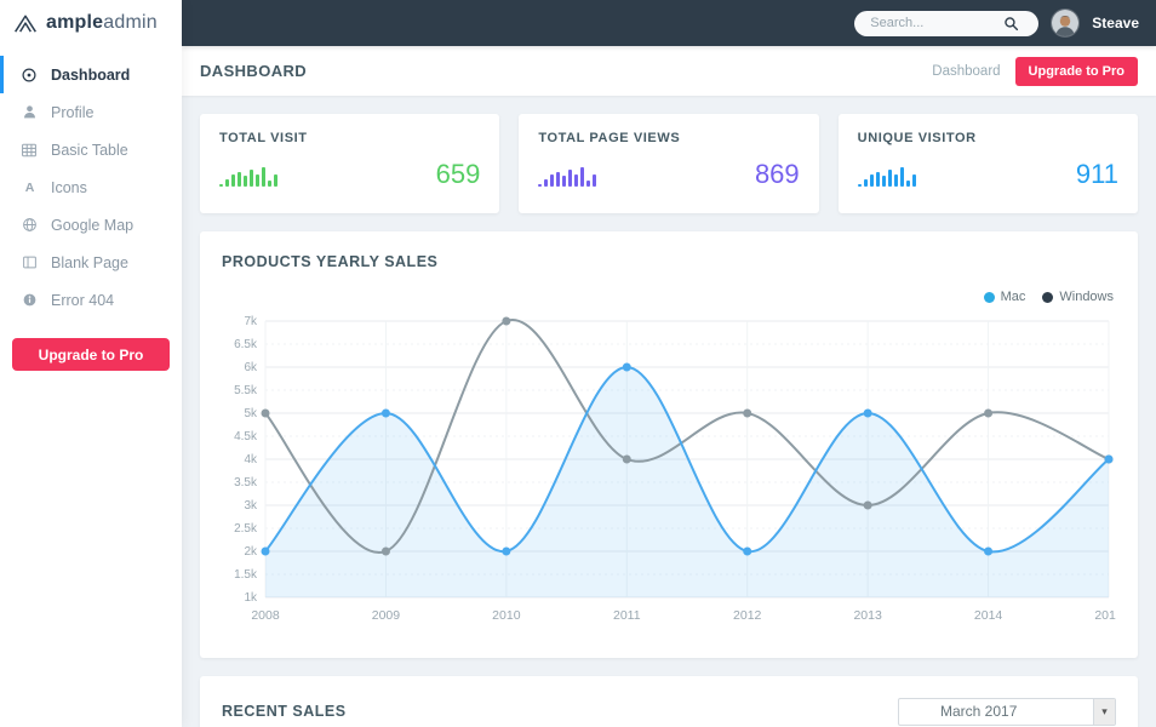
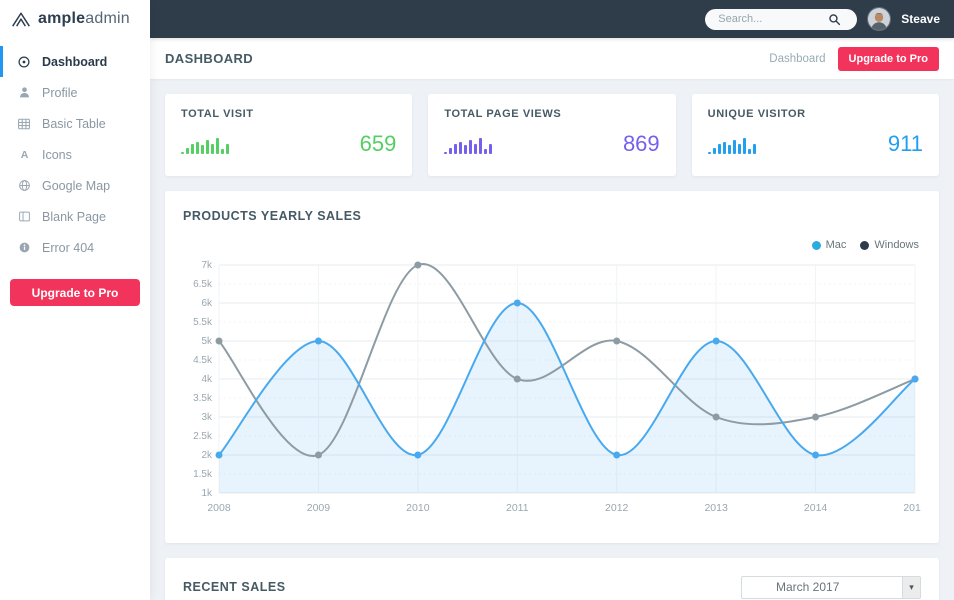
Windows/2014: 5k -> 3k
